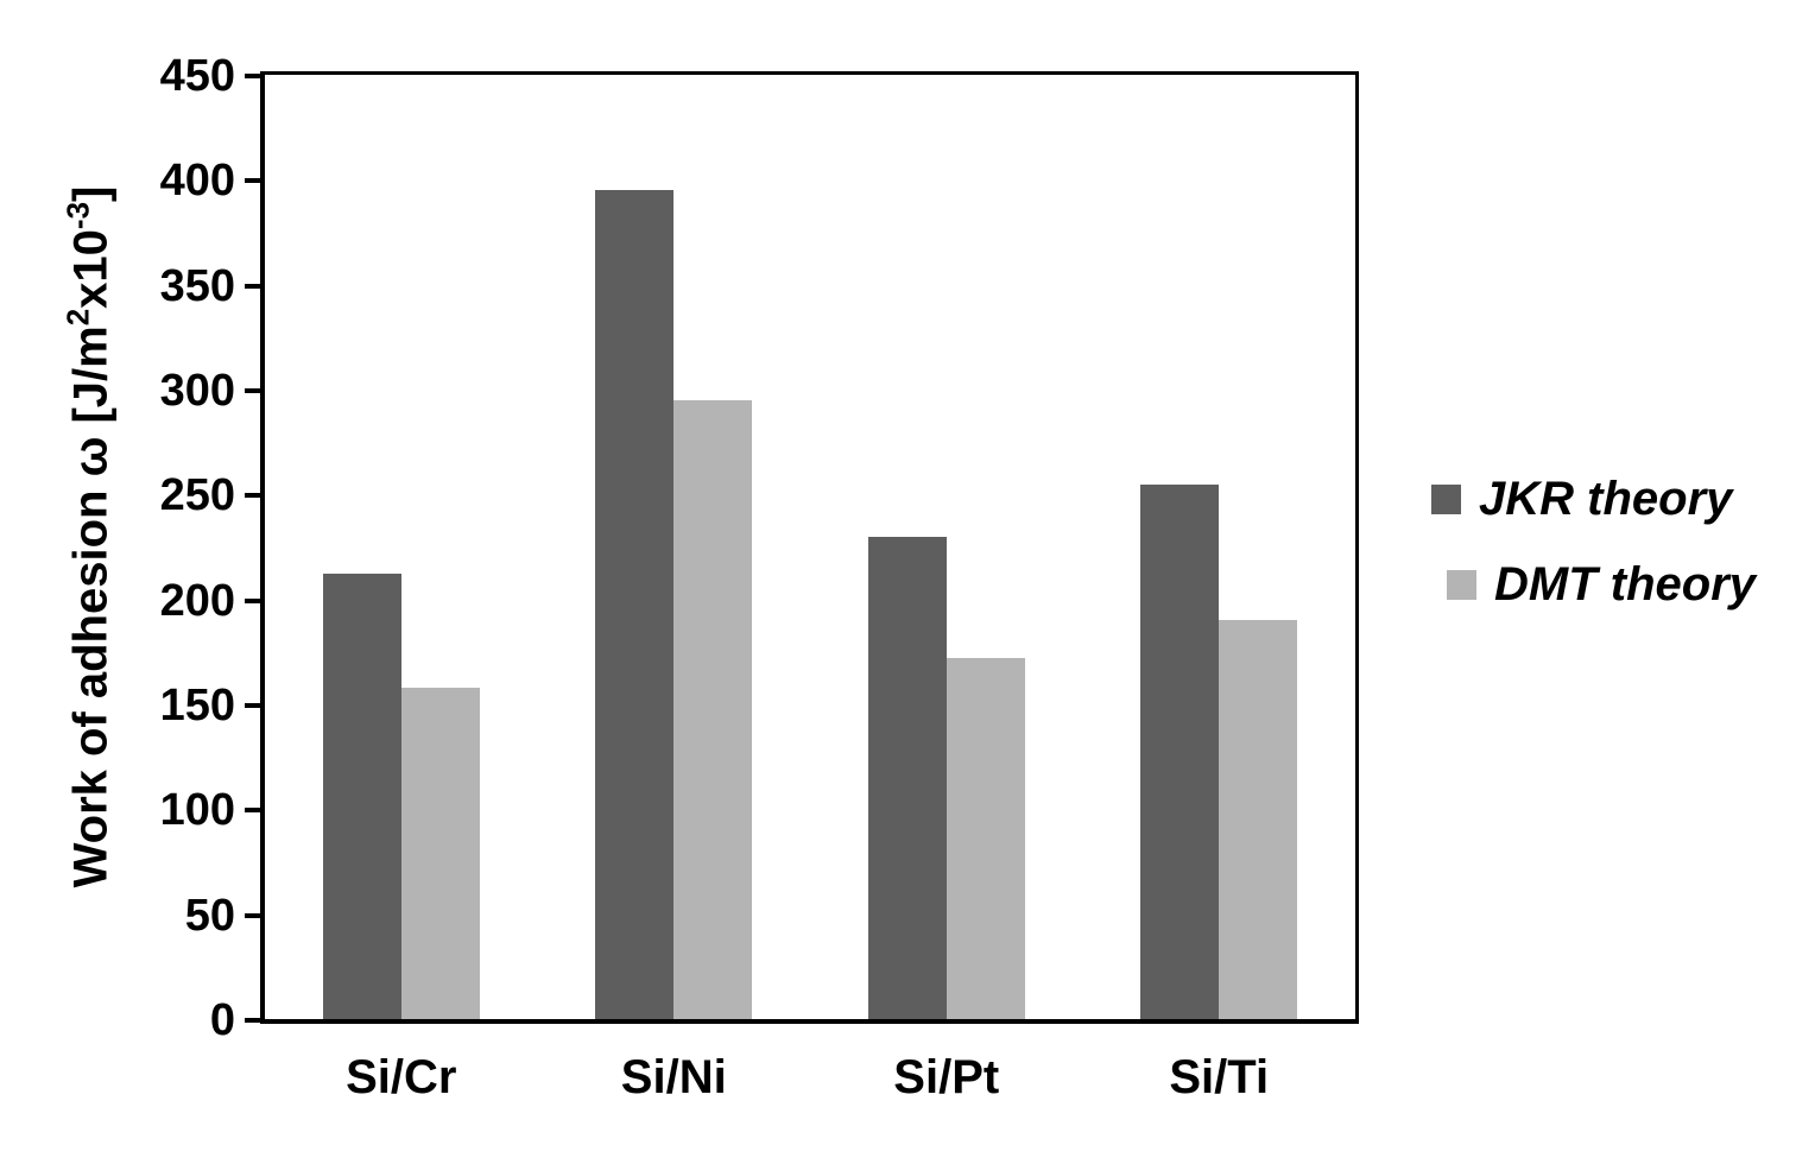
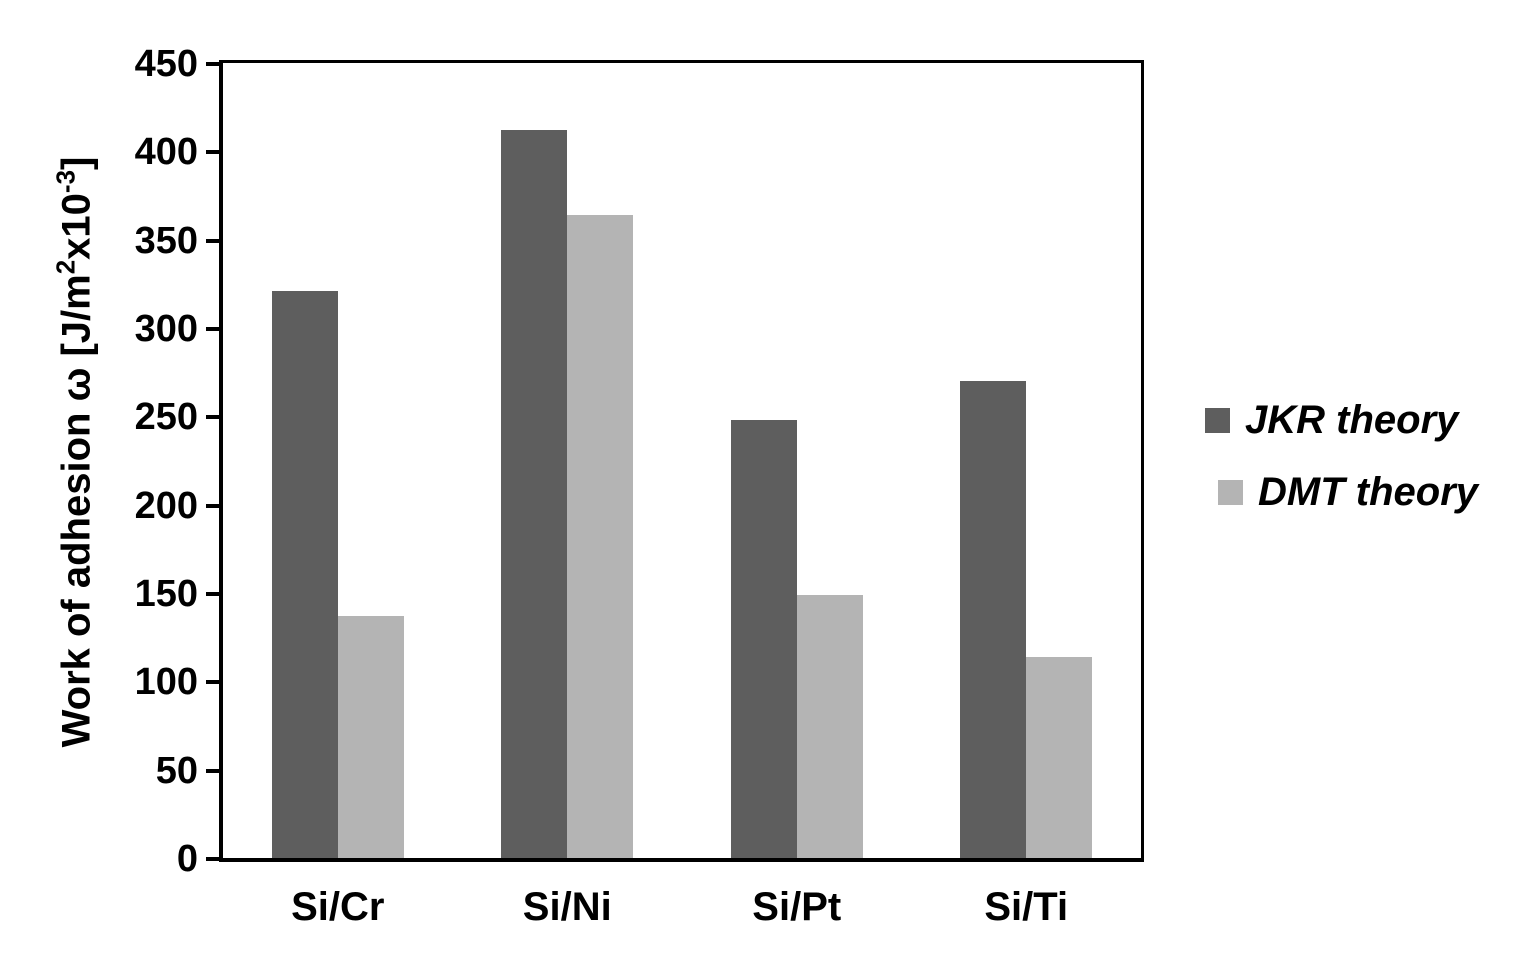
JKR theory/Si/Cr: 212 -> 321
DMT theory/Si/Cr: 158 -> 137
JKR theory/Si/Ni: 395 -> 412
DMT theory/Si/Ni: 295 -> 364
JKR theory/Si/Pt: 230 -> 248
DMT theory/Si/Pt: 172 -> 149
JKR theory/Si/Ti: 255 -> 270
DMT theory/Si/Ti: 190 -> 114
